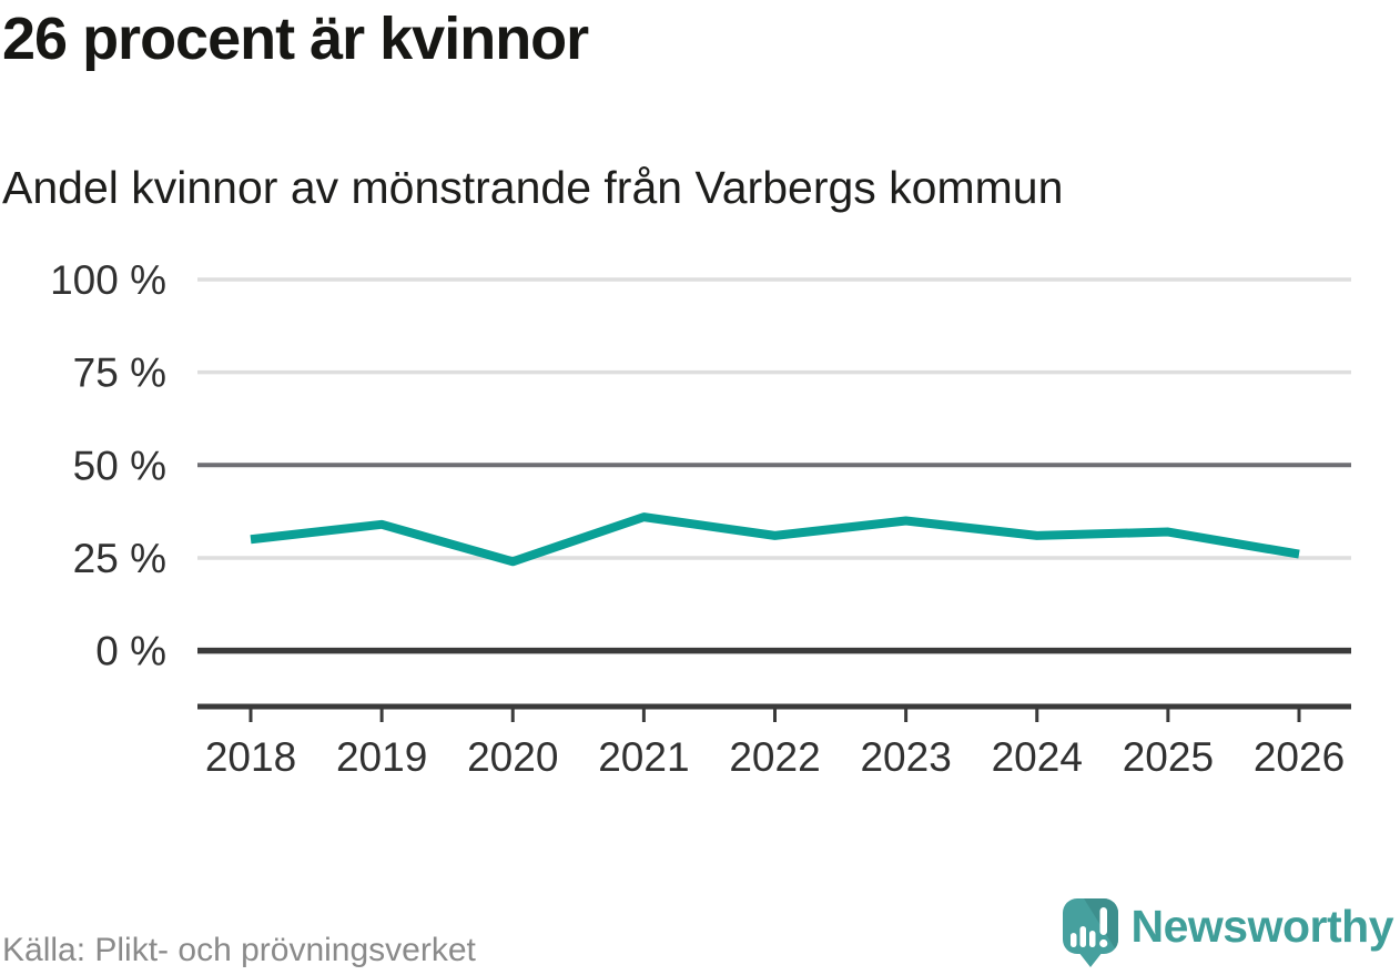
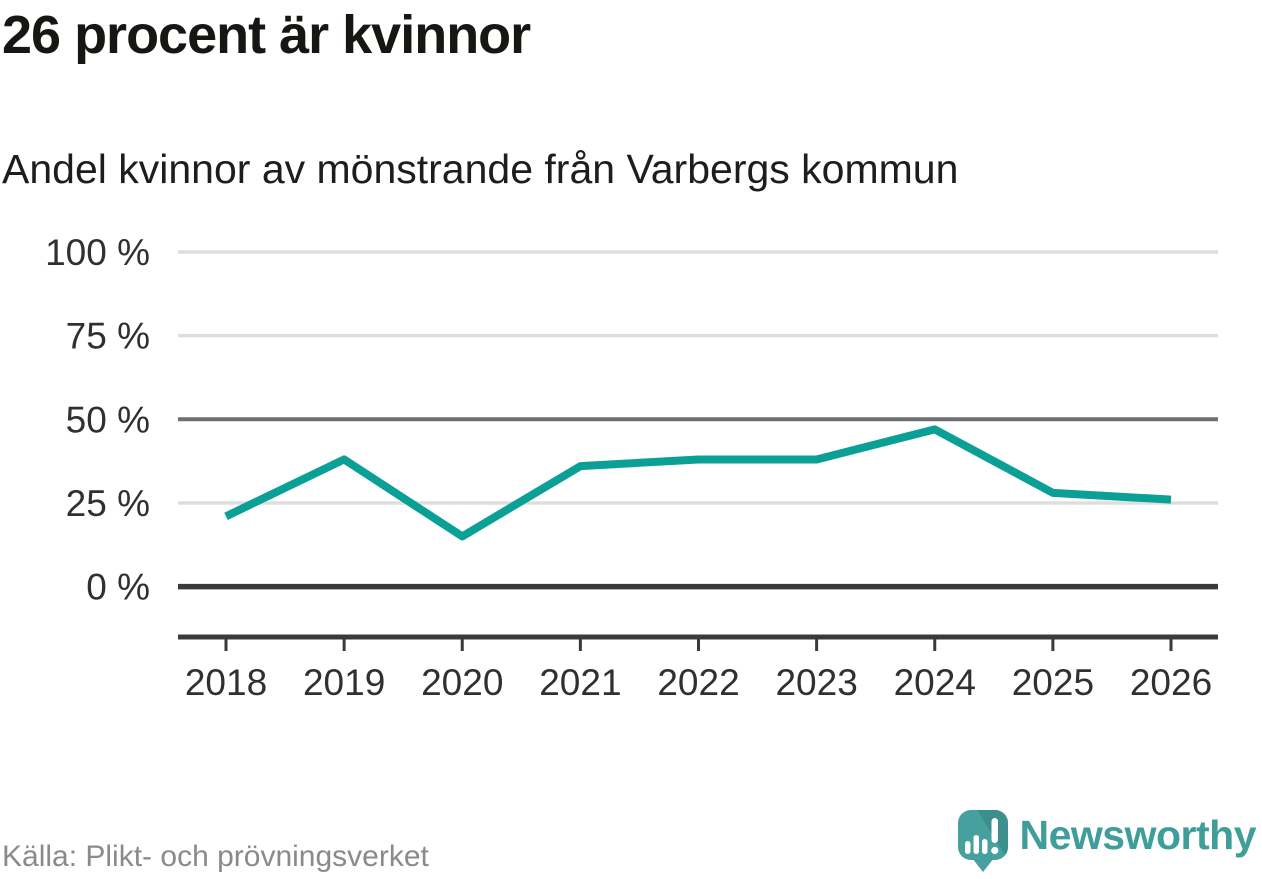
2018: 30% -> 21%
2019: 34% -> 38%
2020: 24% -> 15%
2022: 31% -> 38%
2023: 35% -> 38%
2024: 31% -> 47%
2025: 32% -> 28%
